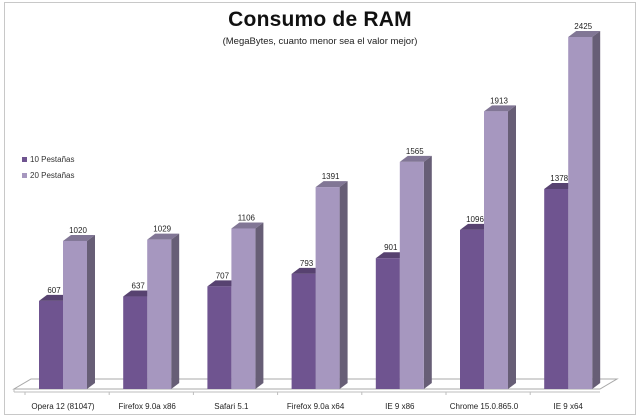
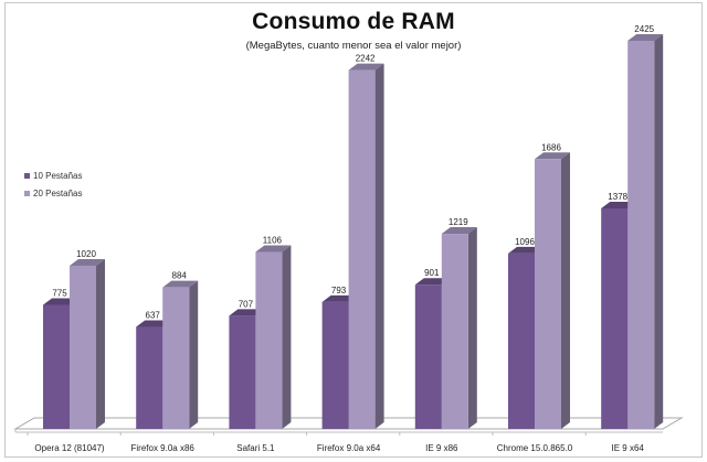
10 Pestañas/Opera 12 (81047): 607 -> 775
20 Pestañas/Firefox 9.0a x86: 1029 -> 884
20 Pestañas/Firefox 9.0a x64: 1391 -> 2242
20 Pestañas/IE 9 x86: 1565 -> 1219
20 Pestañas/Chrome 15.0.865.0: 1913 -> 1686
